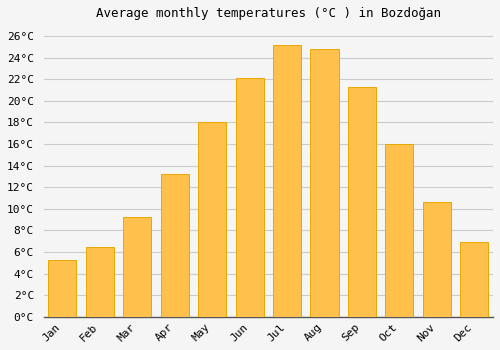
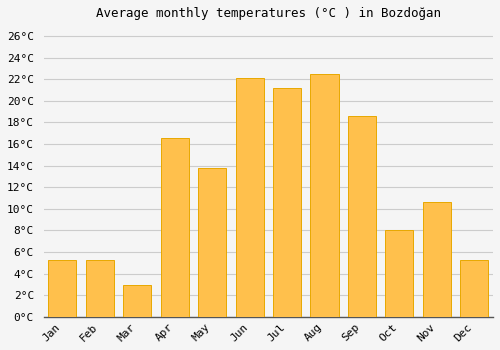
Feb: 6.5°C -> 5.3°C
Mar: 9.2°C -> 2.9°C
Apr: 13.2°C -> 16.6°C
May: 18.0°C -> 13.8°C
Jul: 25.2°C -> 21.2°C
Aug: 24.8°C -> 22.5°C
Sep: 21.3°C -> 18.6°C
Oct: 16.0°C -> 8.0°C
Dec: 6.9°C -> 5.3°C
